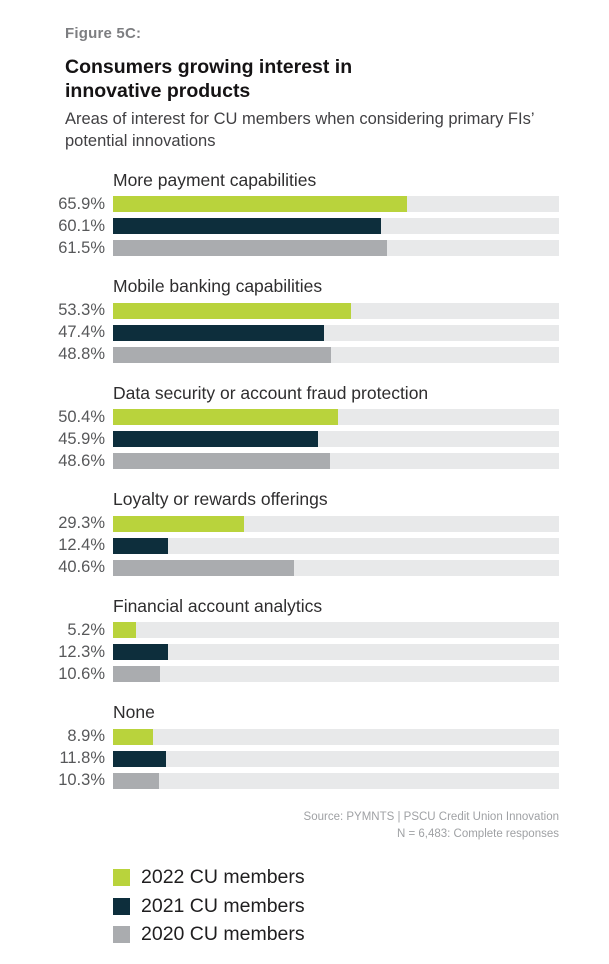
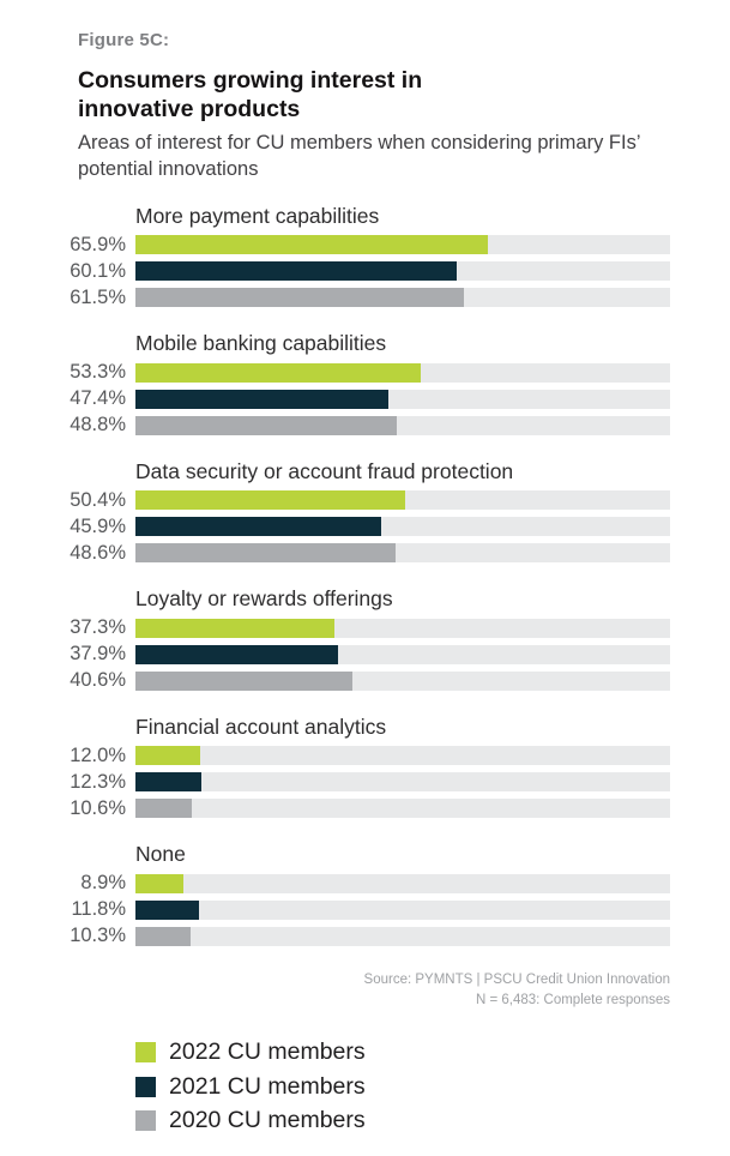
2022 CU members/Loyalty or rewards offerings: 29.3% -> 37.3%
2021 CU members/Loyalty or rewards offerings: 12.4% -> 37.9%
2022 CU members/Financial account analytics: 5.2% -> 12.0%
